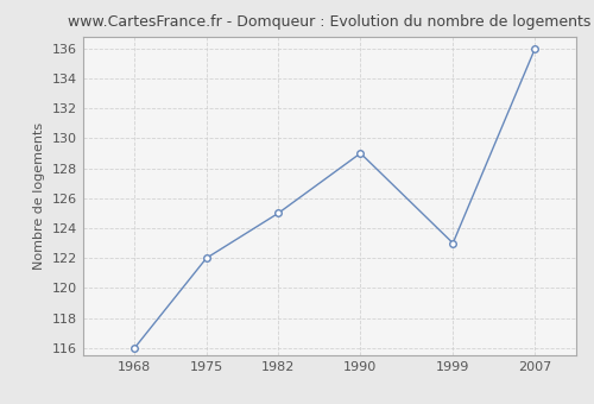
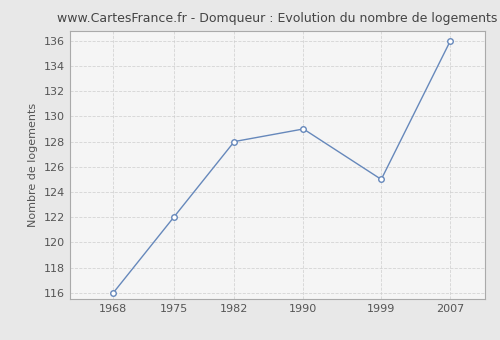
1982: 125 -> 128
1999: 123 -> 125
